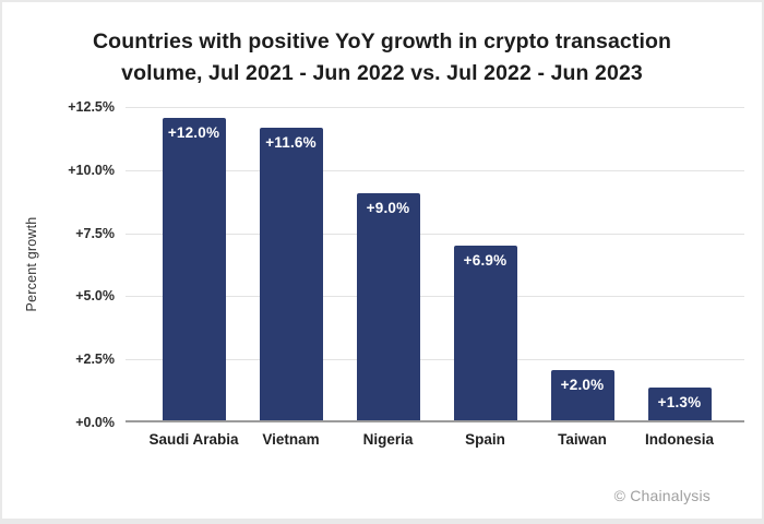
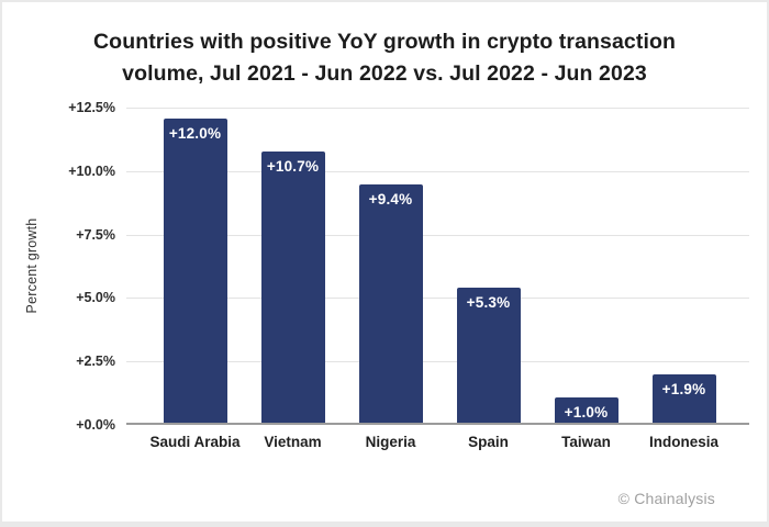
Vietnam: +11.6% -> +10.7%
Nigeria: +9.0% -> +9.4%
Spain: +6.9% -> +5.3%
Taiwan: +2.0% -> +1.0%
Indonesia: +1.3% -> +1.9%
